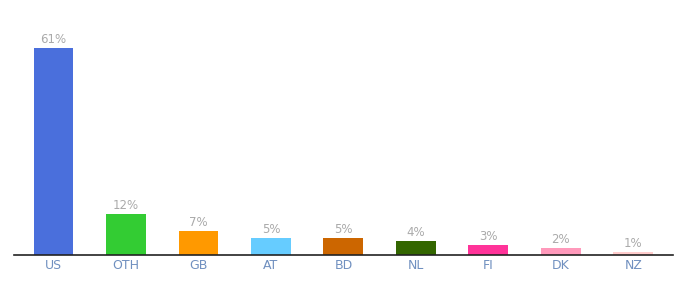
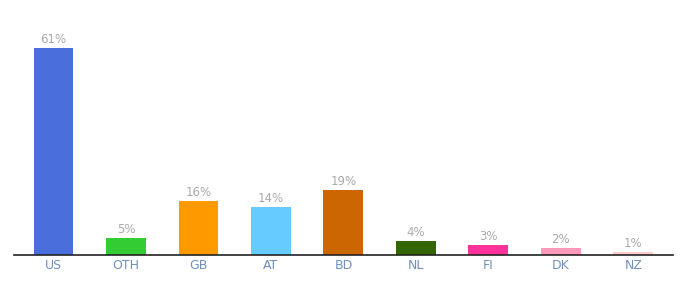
OTH: 12% -> 5%
GB: 7% -> 16%
AT: 5% -> 14%
BD: 5% -> 19%
